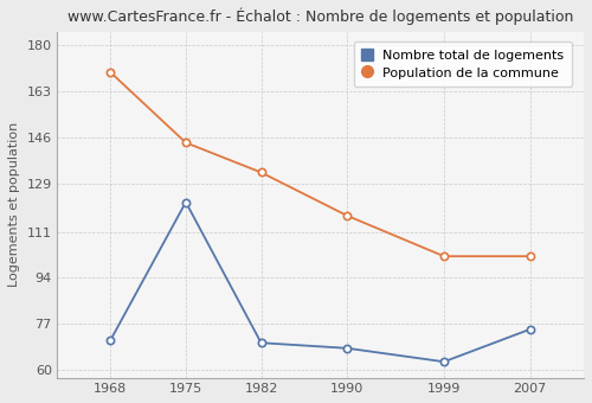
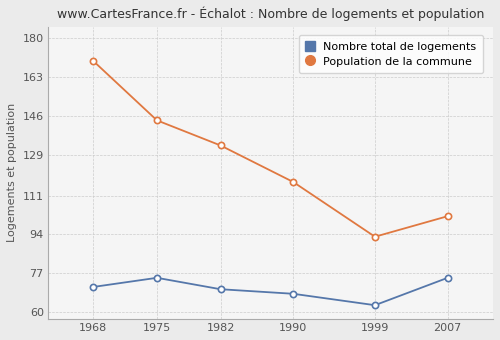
Nombre total de logements/1975: 122 -> 75
Population de la commune/1999: 102 -> 93
